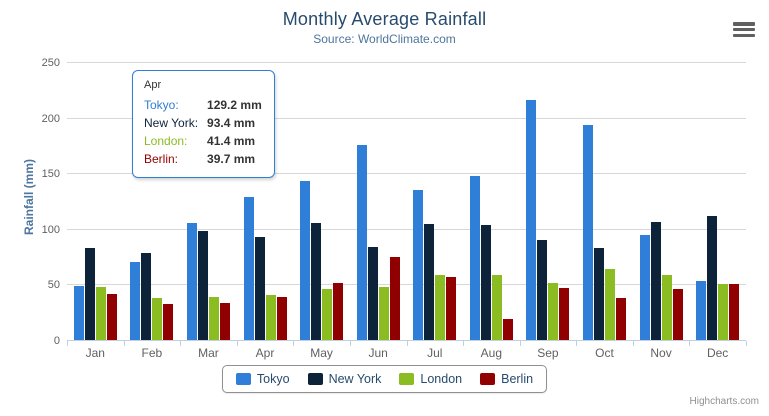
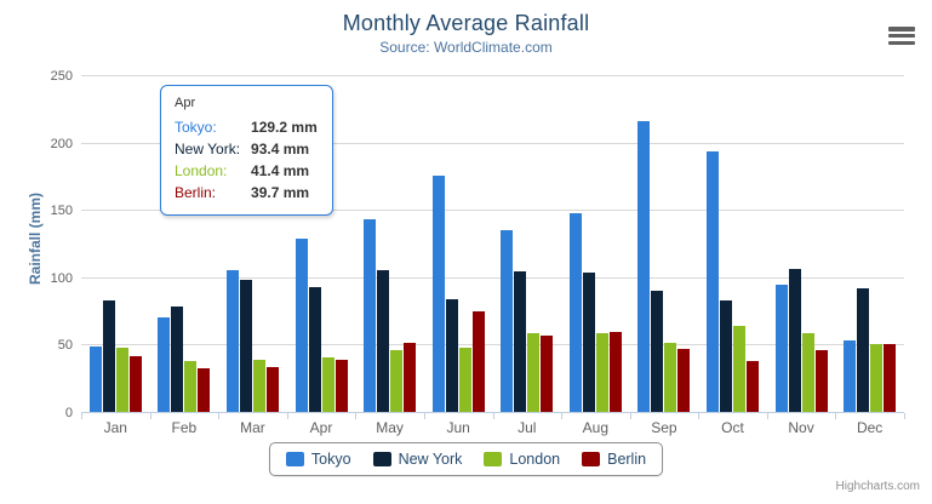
Berlin/Aug: 20 -> 60
New York/Dec: 112 -> 92
